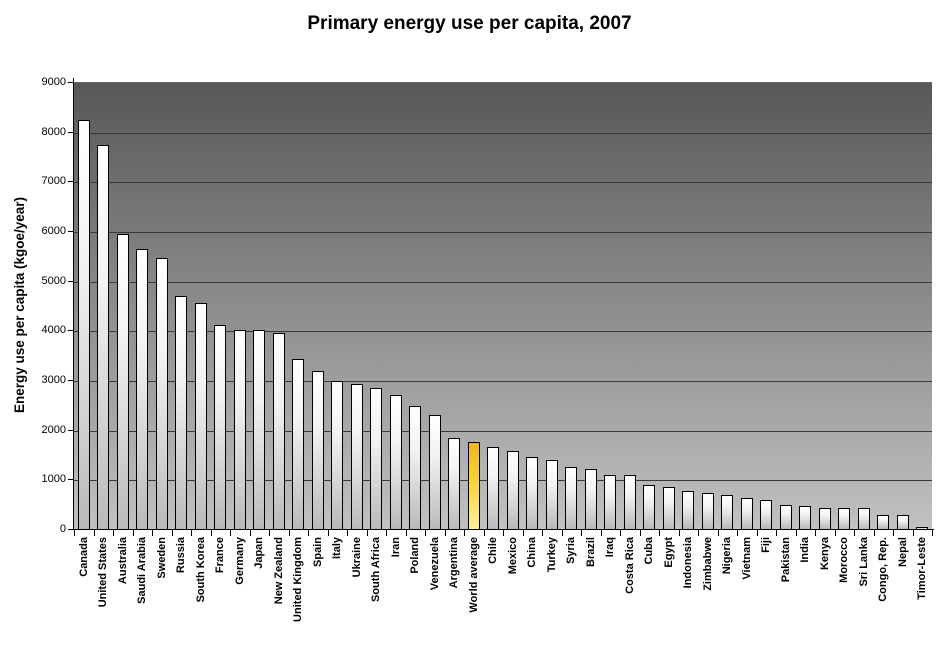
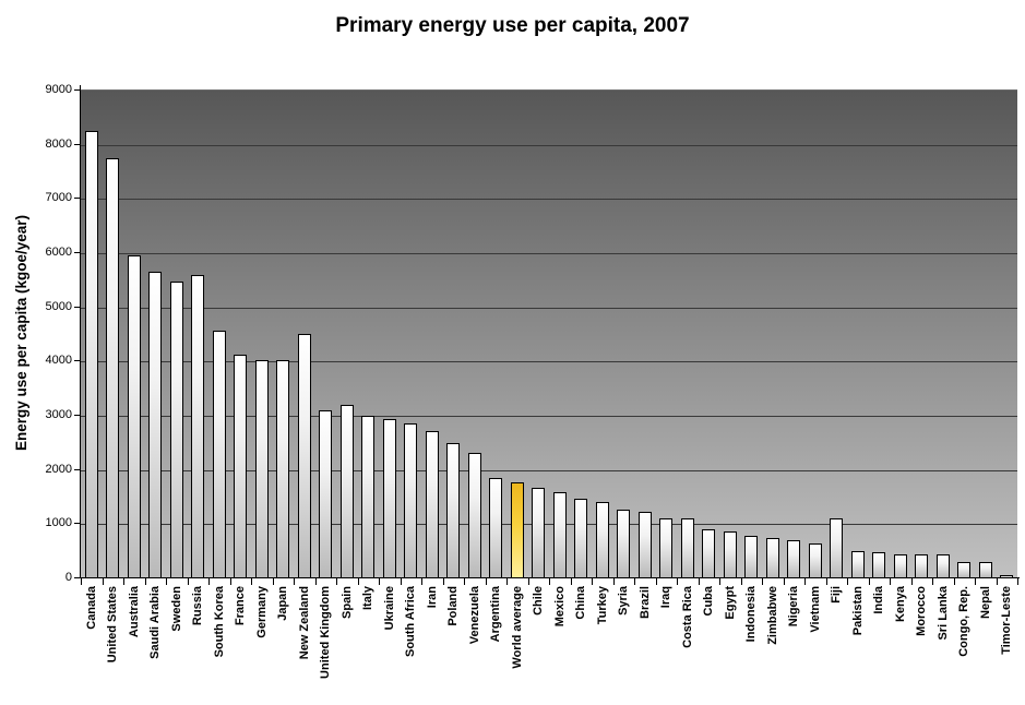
Russia: 4700 -> 5600
New Zealand: 4000 -> 4500
United Kingdom: 3400 -> 3100
Fiji: 600 -> 1100
